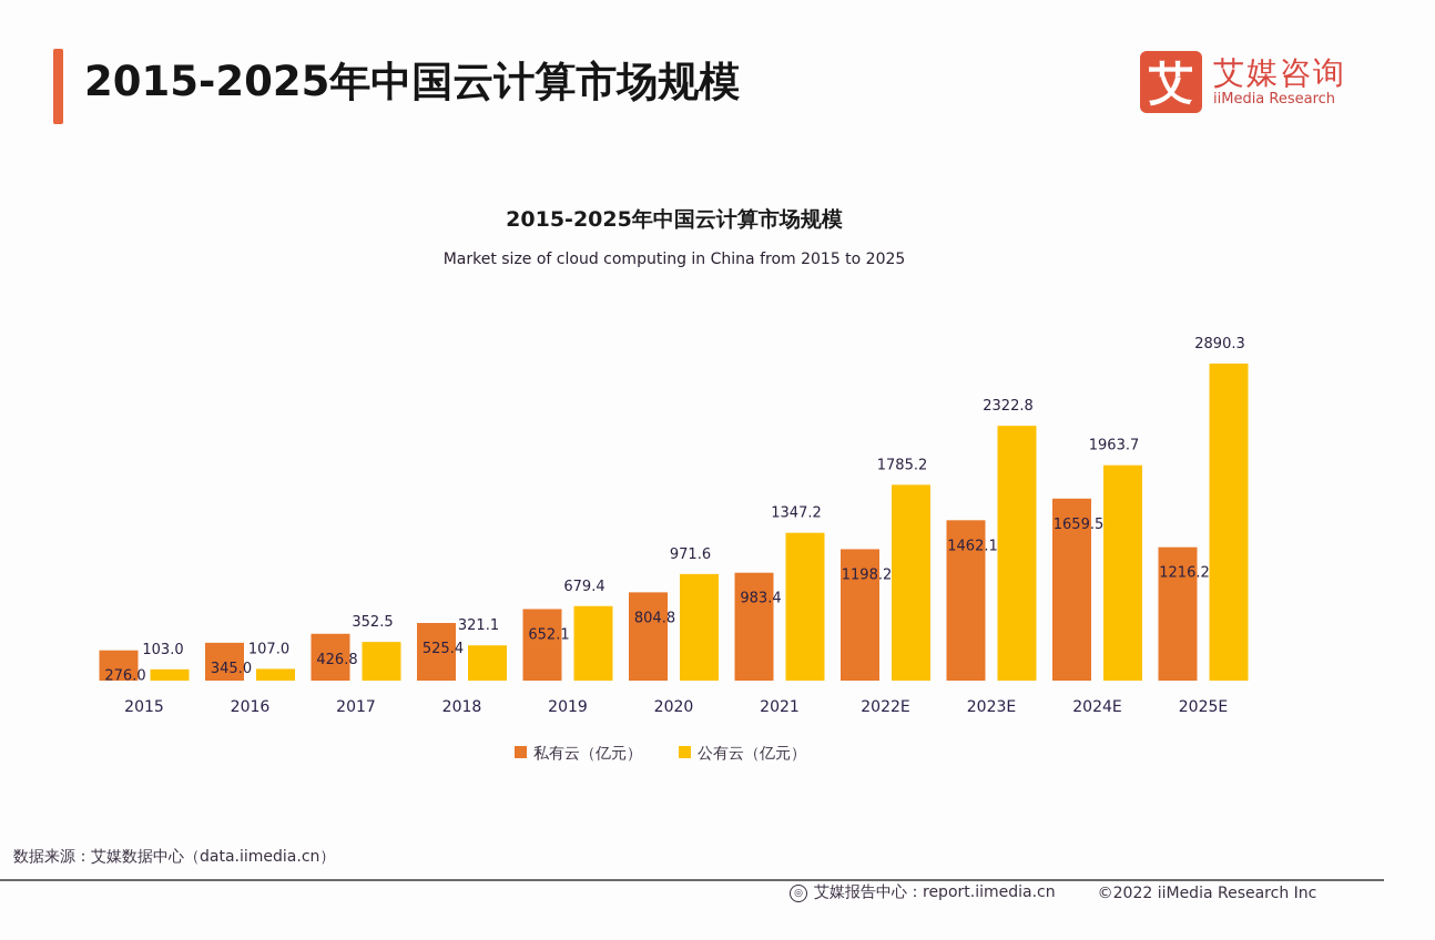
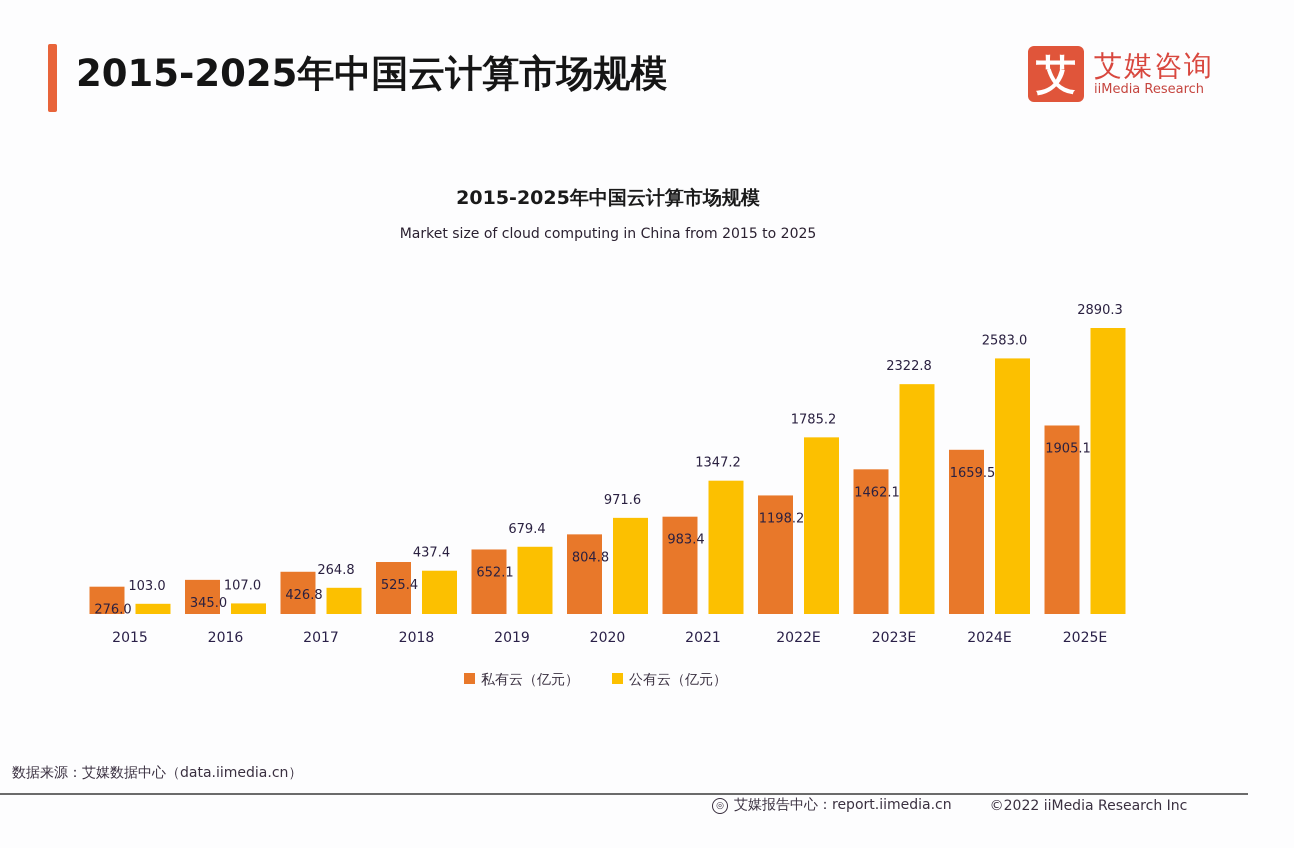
公有云（亿元）/2017: 352.5 -> 264.8
公有云（亿元）/2018: 321.1 -> 437.4
公有云（亿元）/2024E: 1963.7 -> 2583.0
私有云（亿元）/2025E: 1216.2 -> 1905.1
